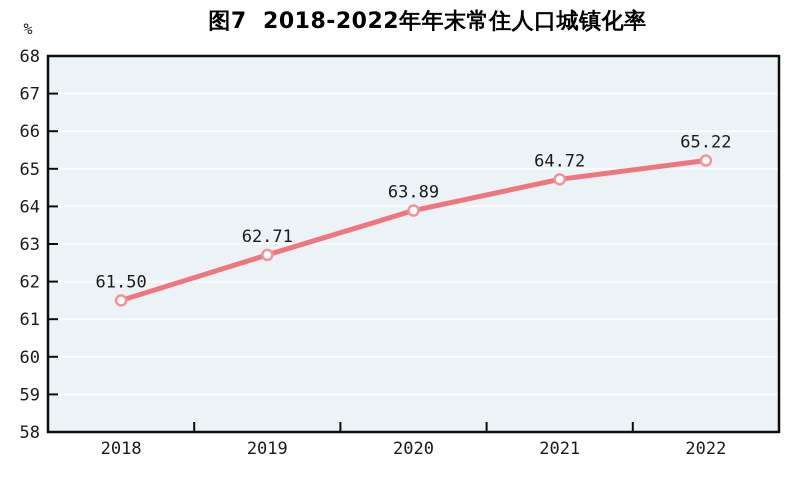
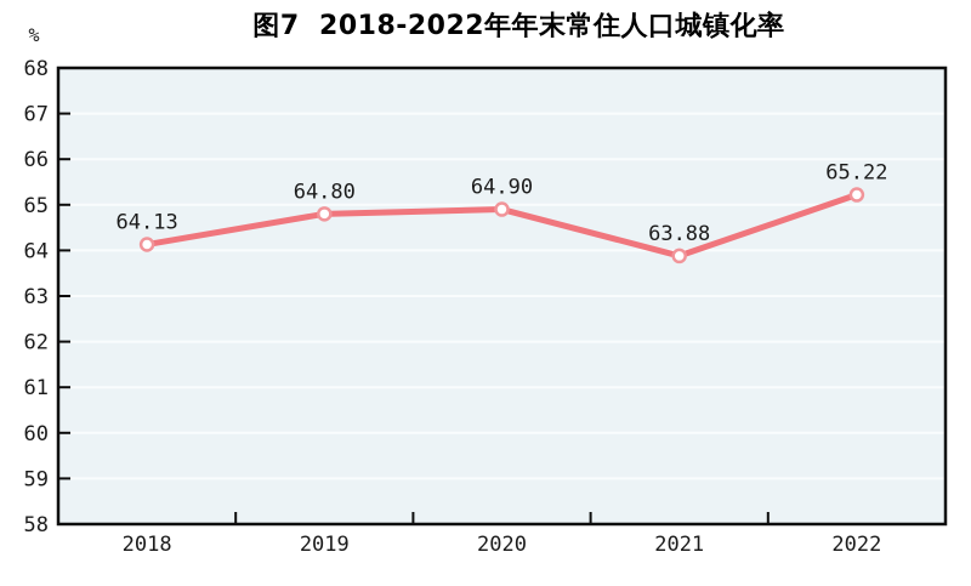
2018: 61.50 -> 64.13
2019: 62.71 -> 64.80
2020: 63.89 -> 64.90
2021: 64.72 -> 63.88
